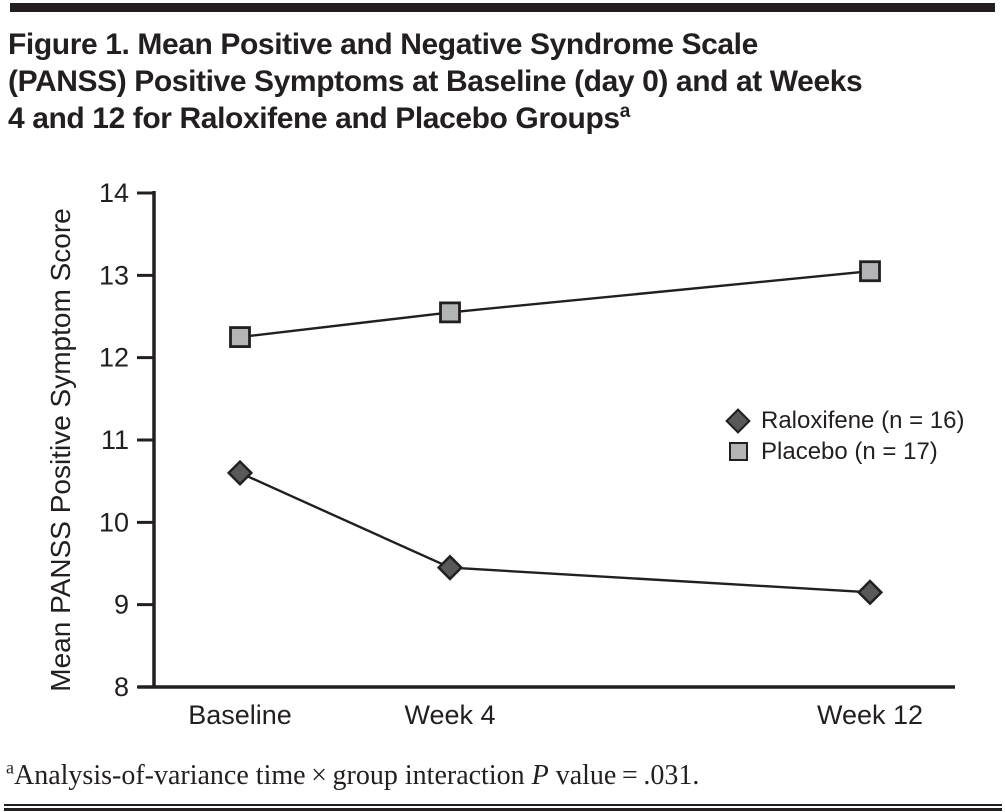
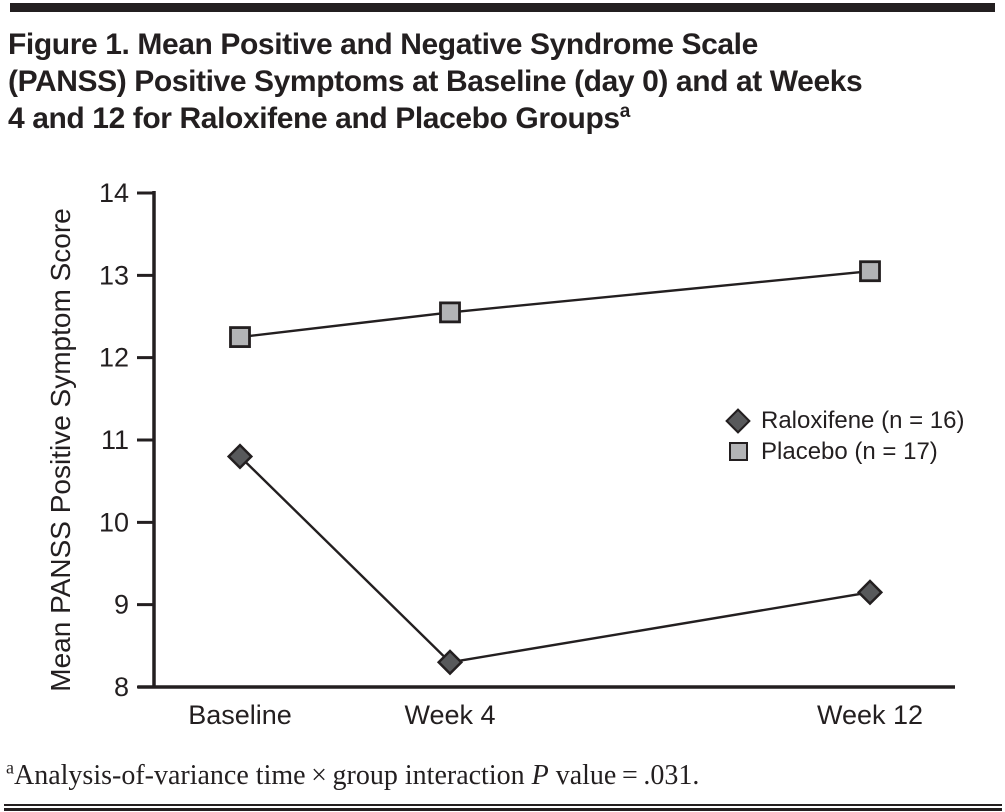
Raloxifene (n = 16)/Baseline: 10.6 -> 10.8
Raloxifene (n = 16)/Week 4: 9.4 -> 8.3
